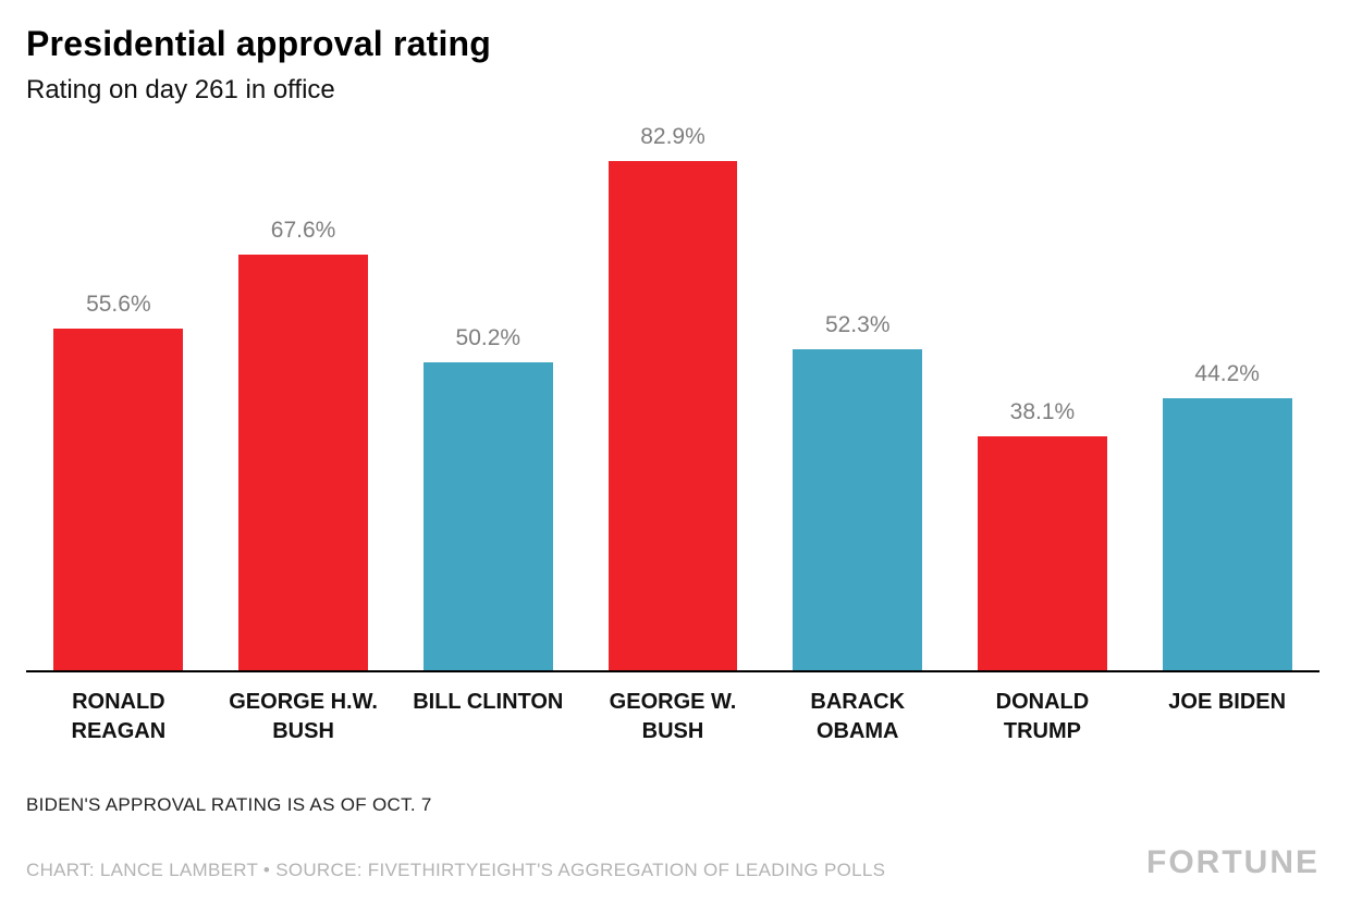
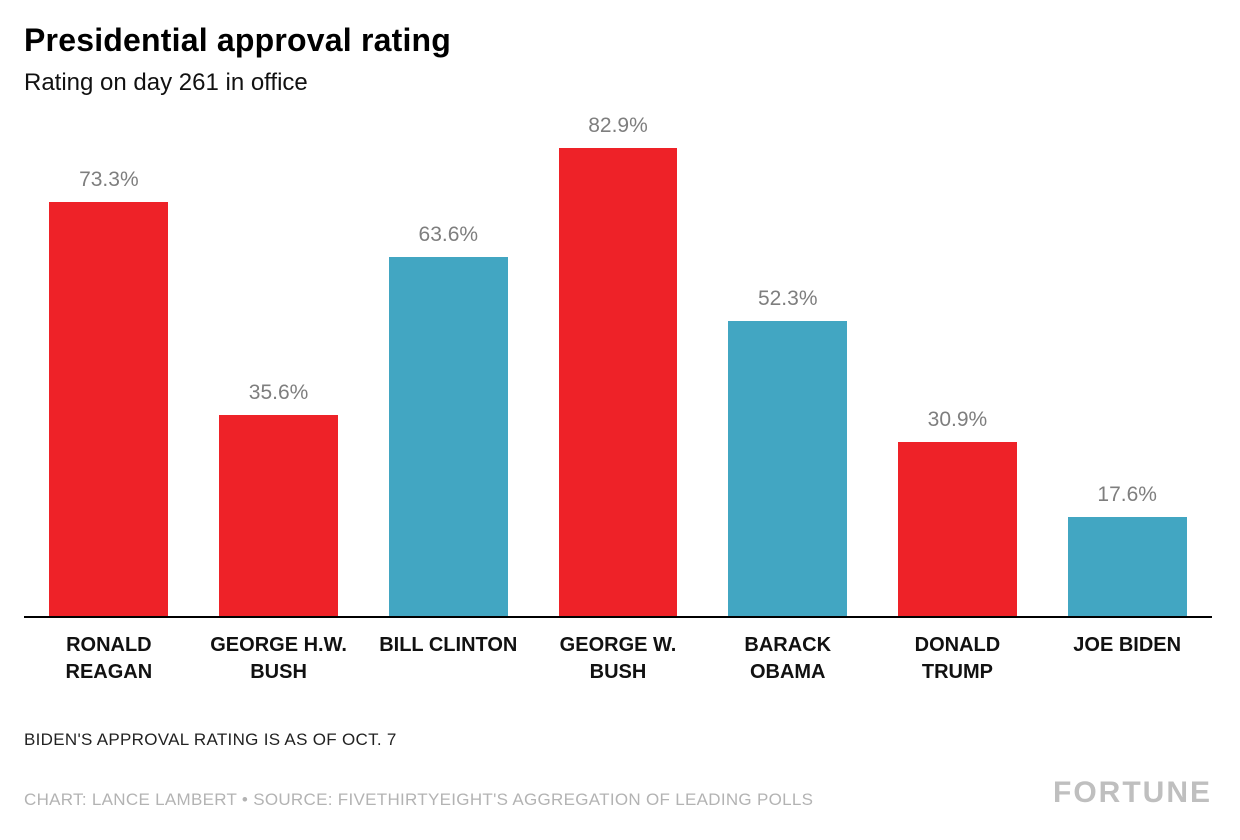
RONALD REAGAN: 55.6% -> 73.3%
GEORGE H.W. BUSH: 67.6% -> 35.6%
BILL CLINTON: 50.2% -> 63.6%
DONALD TRUMP: 38.1% -> 30.9%
JOE BIDEN: 44.2% -> 17.6%
